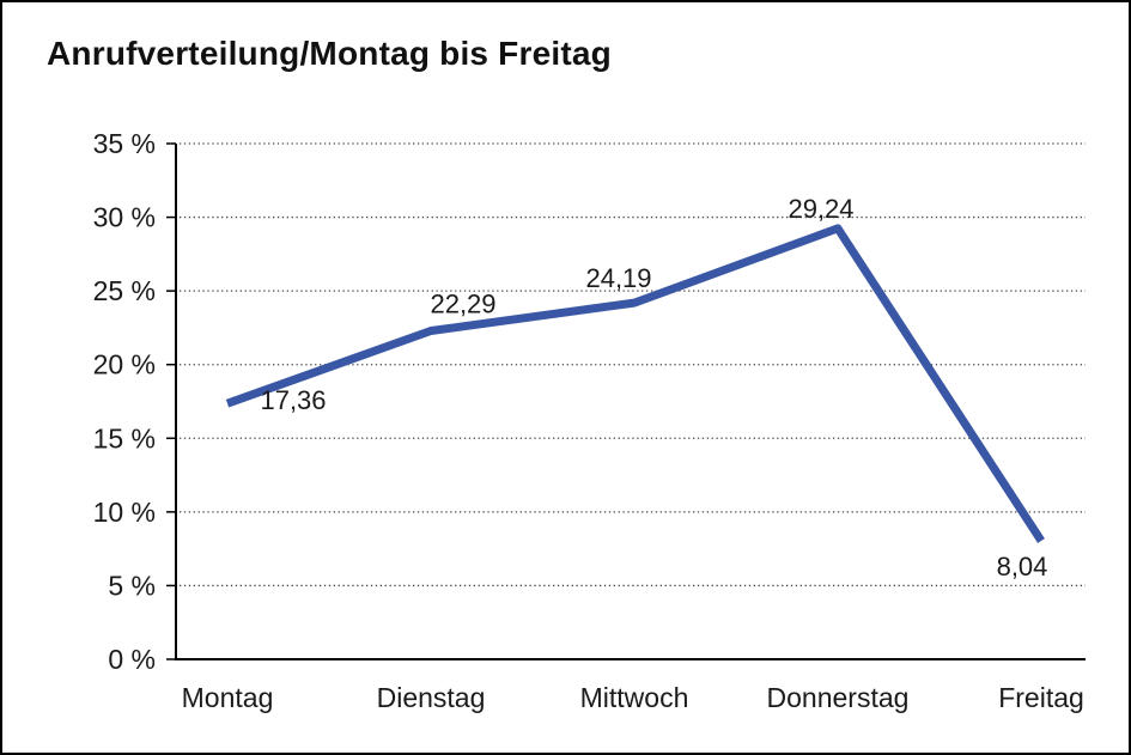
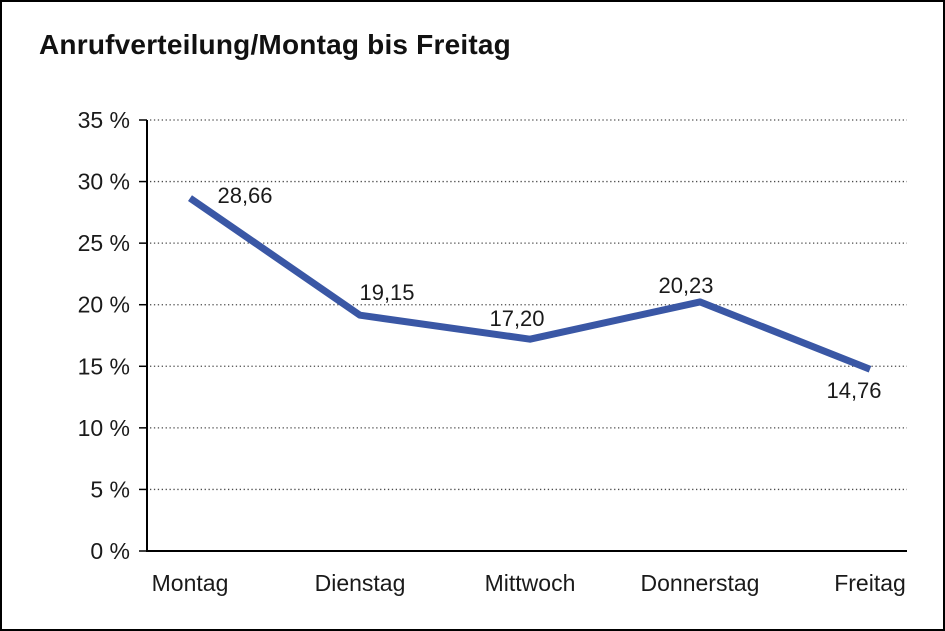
Montag: 17,36 -> 28,66
Dienstag: 22,29 -> 19,15
Mittwoch: 24,19 -> 17,20
Donnerstag: 29,24 -> 20,23
Freitag: 8,04 -> 14,76
